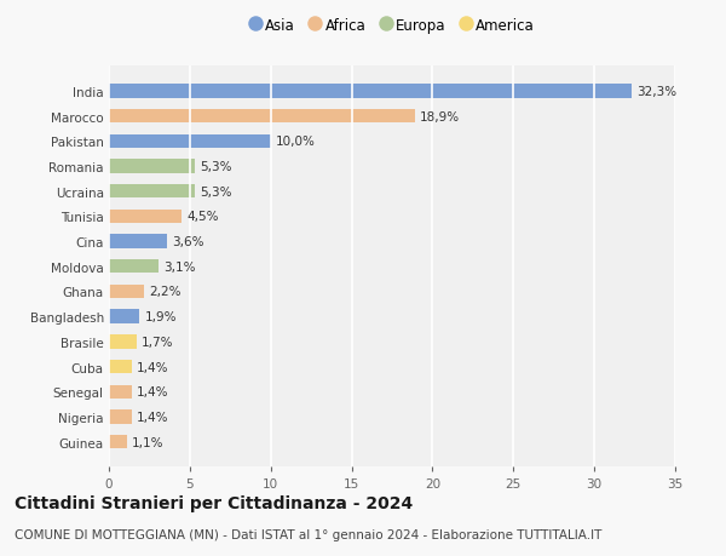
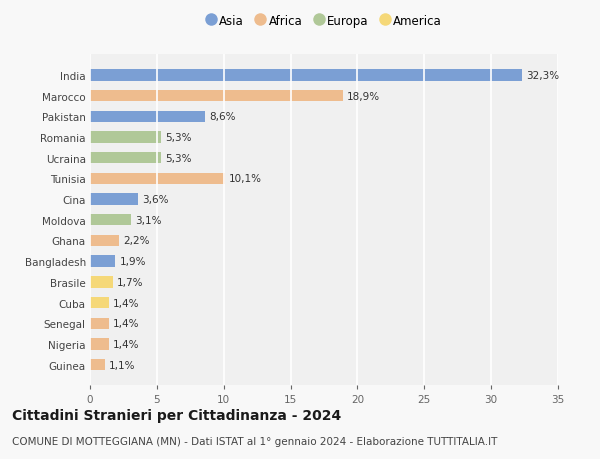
Pakistan: 10,0% -> 8,6%
Tunisia: 4,5% -> 10,1%
